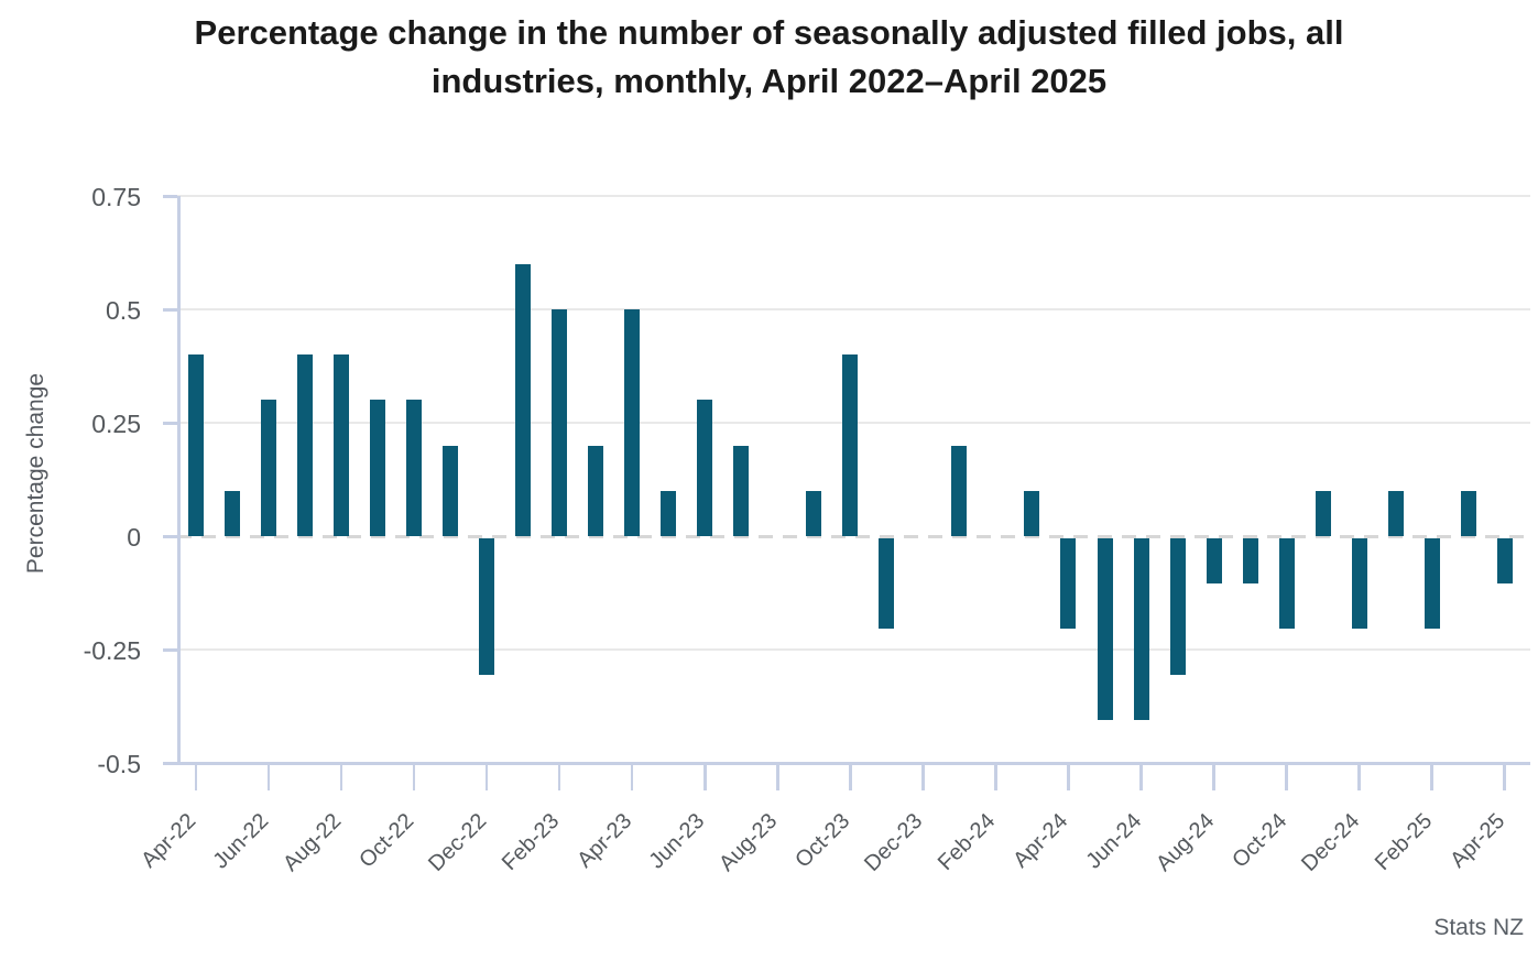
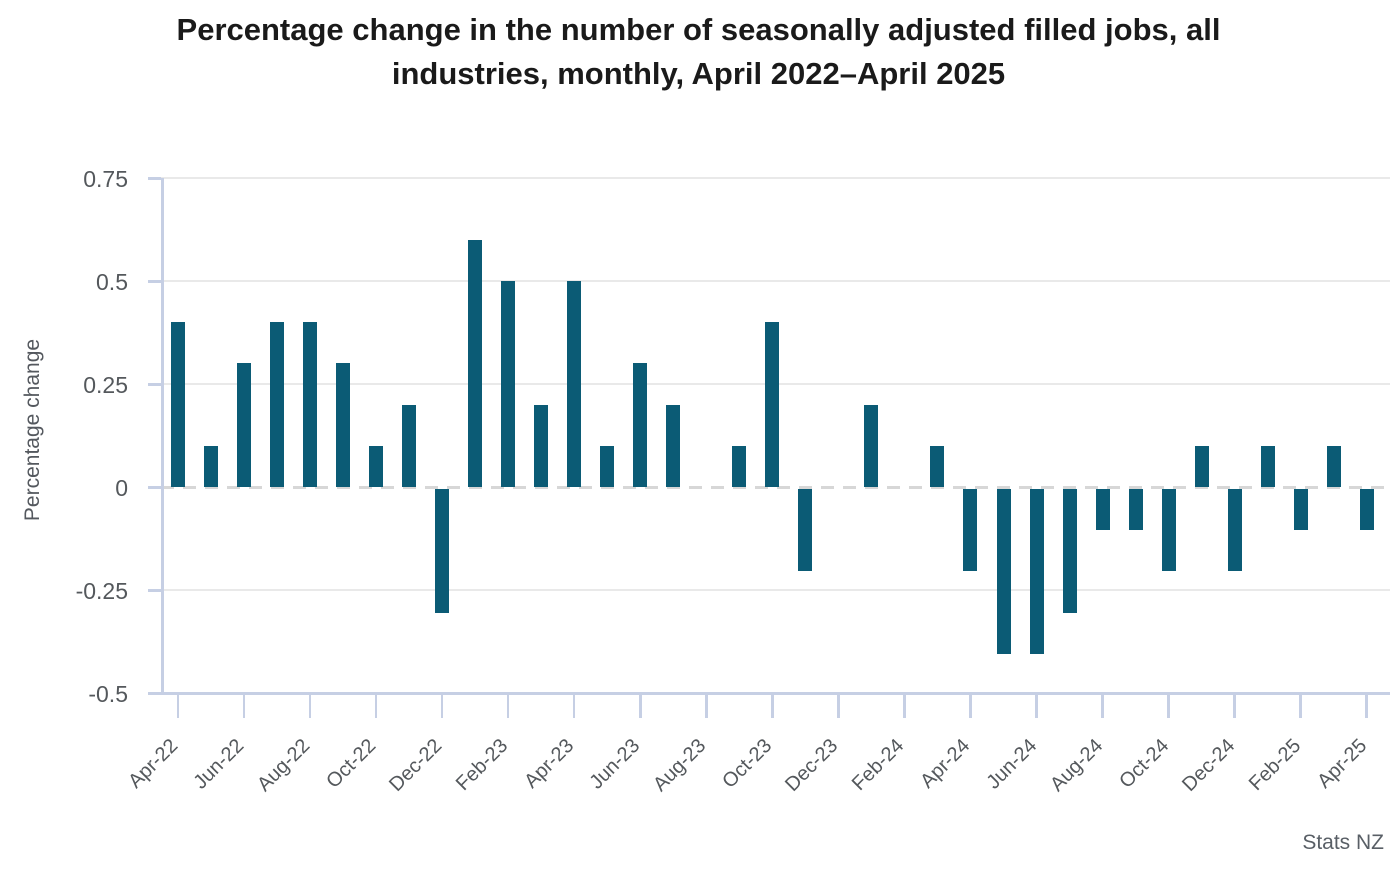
Oct-22: 0.3 -> 0.1
Feb-25: -0.2 -> -0.1
